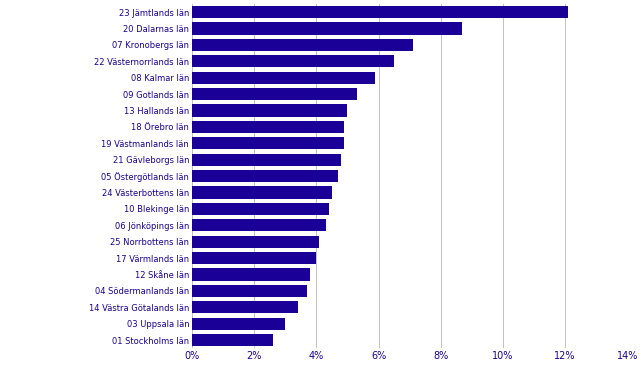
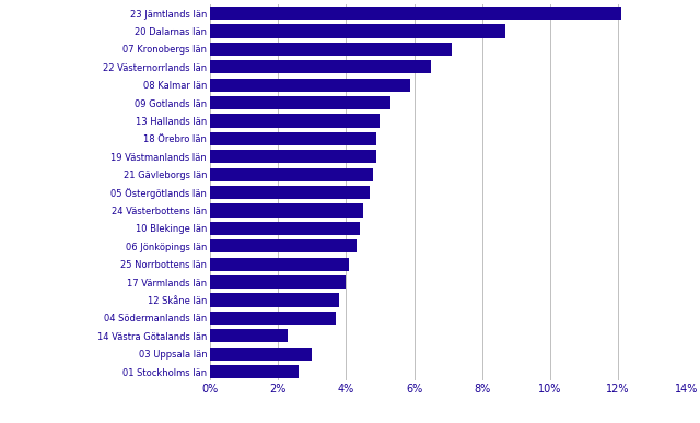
14 Västra Götalands län: 3.4% -> 2.3%
